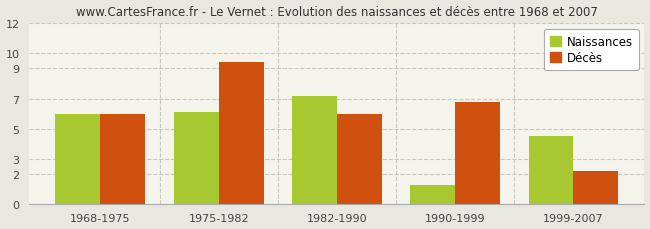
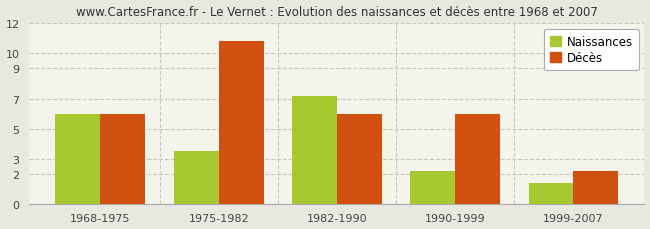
Naissances/1975-1982: 6.1 -> 3.5
Décès/1975-1982: 9.4 -> 10.8
Naissances/1990-1999: 1.3 -> 2.2
Décès/1990-1999: 6.8 -> 6.0
Naissances/1999-2007: 4.5 -> 1.4
